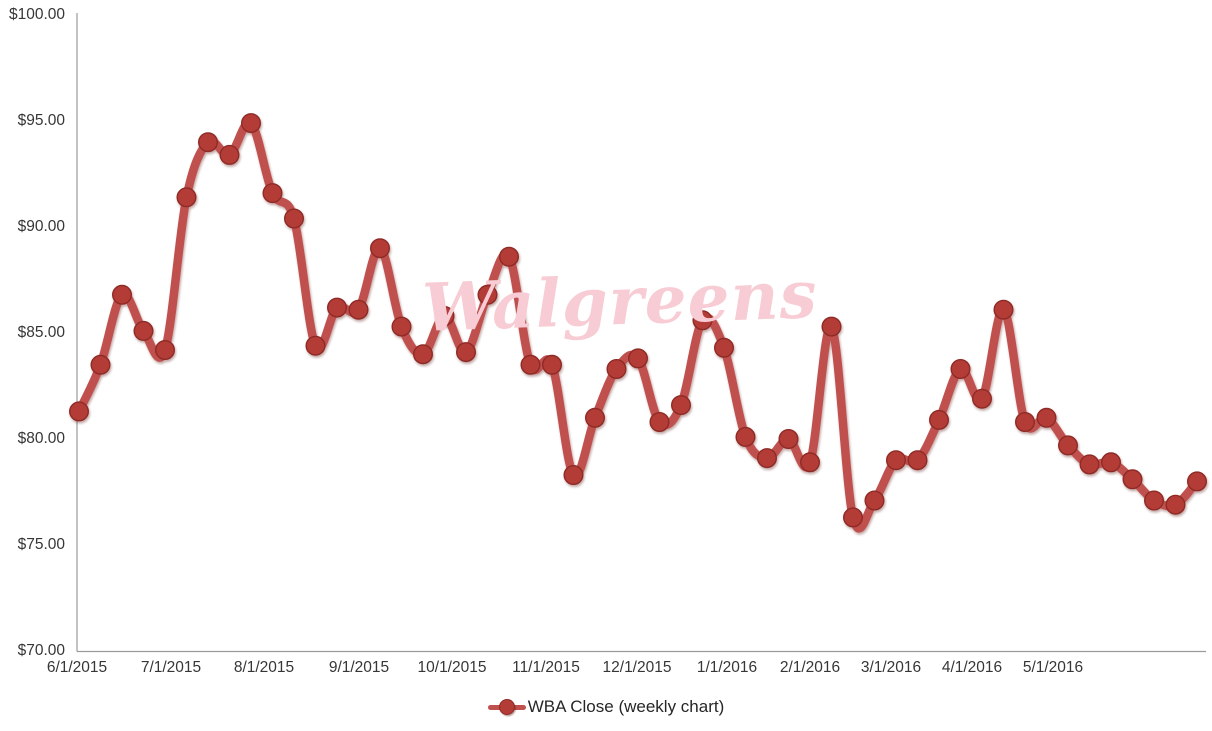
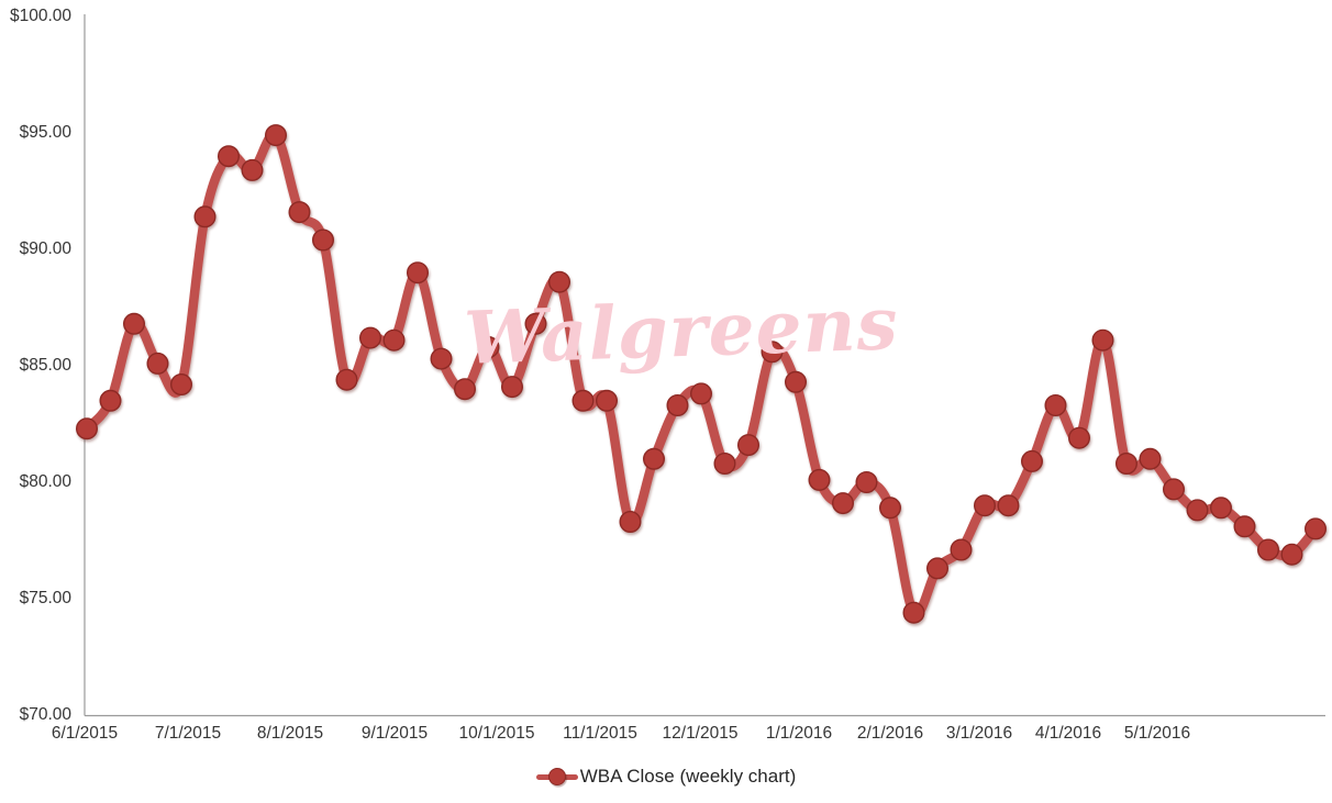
6/1/2015: $81.3 -> $82.3
2/1/2016: $85.3 -> $74.4
